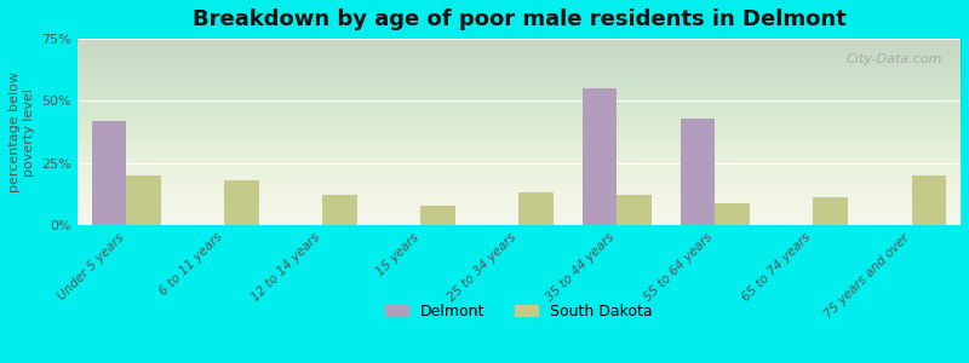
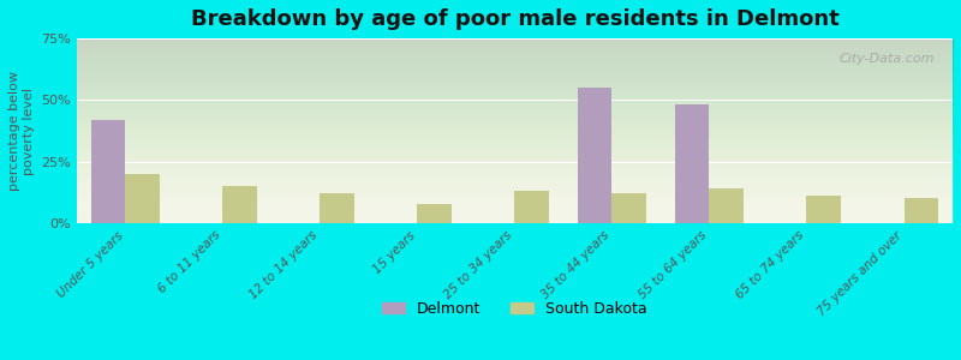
South Dakota/6 to 11 years: 18% -> 15%
Delmont/55 to 64 years: 43% -> 48%
South Dakota/55 to 64 years: 9% -> 14%
South Dakota/75 years and over: 20% -> 10%
